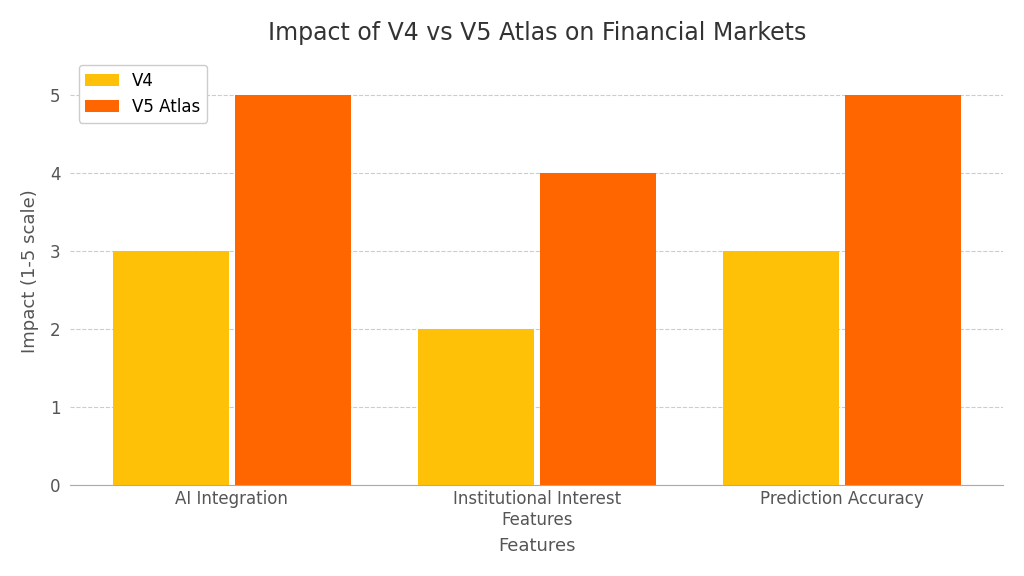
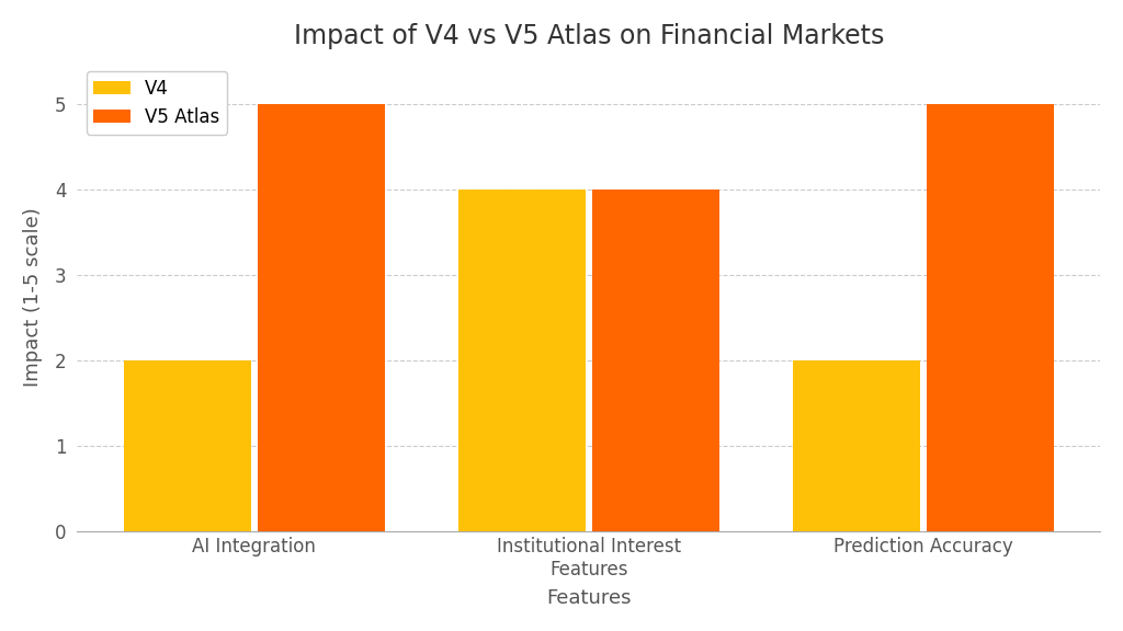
V4/AI Integration: 3 -> 2
V4/Institutional Interest Features: 2 -> 4
V4/Prediction Accuracy: 3 -> 2
